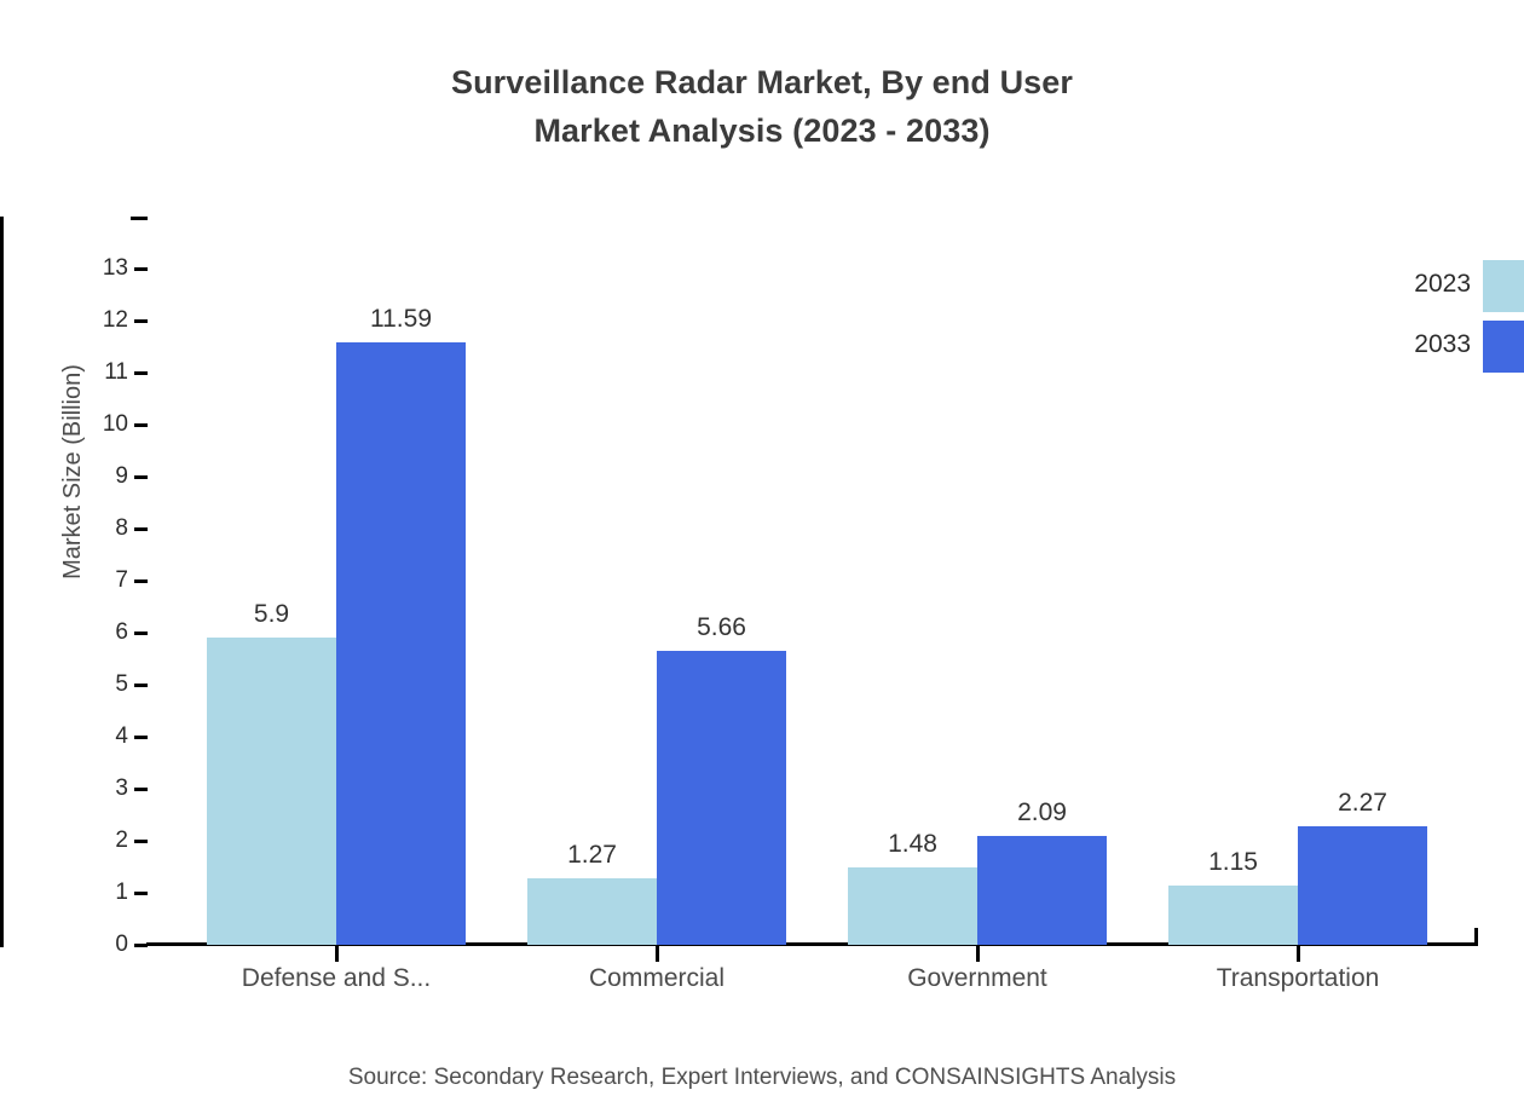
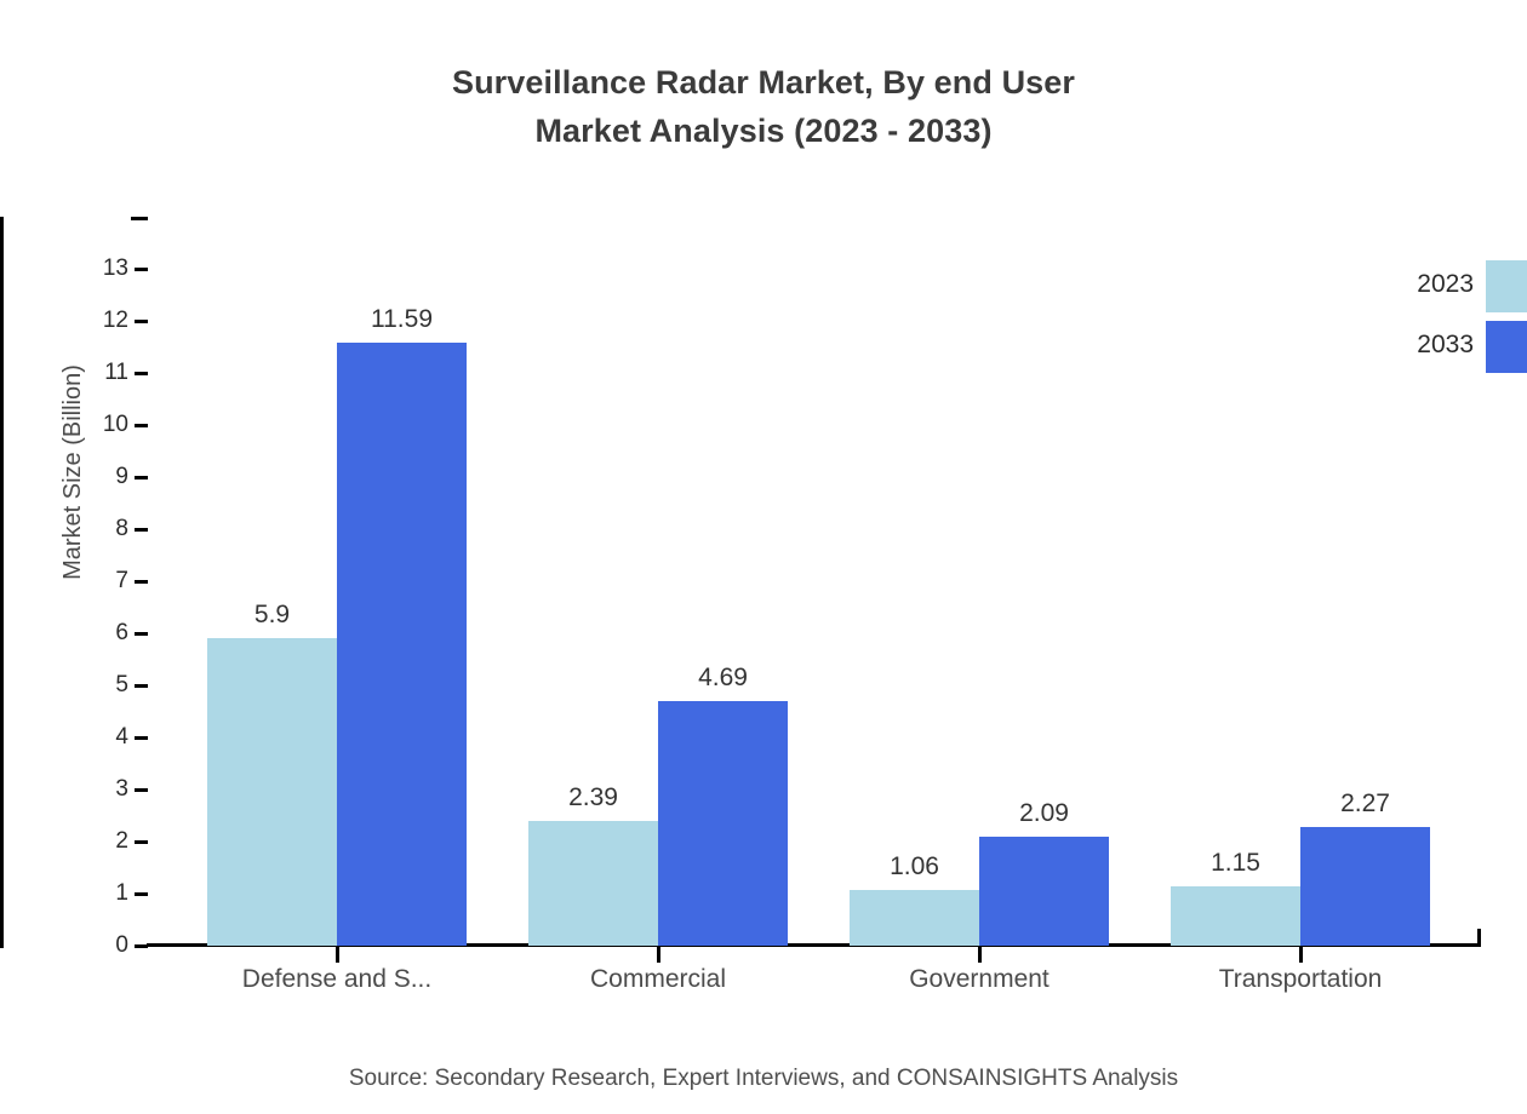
2023/Commercial: 1.27 -> 2.39
2033/Commercial: 5.66 -> 4.69
2023/Government: 1.48 -> 1.06
